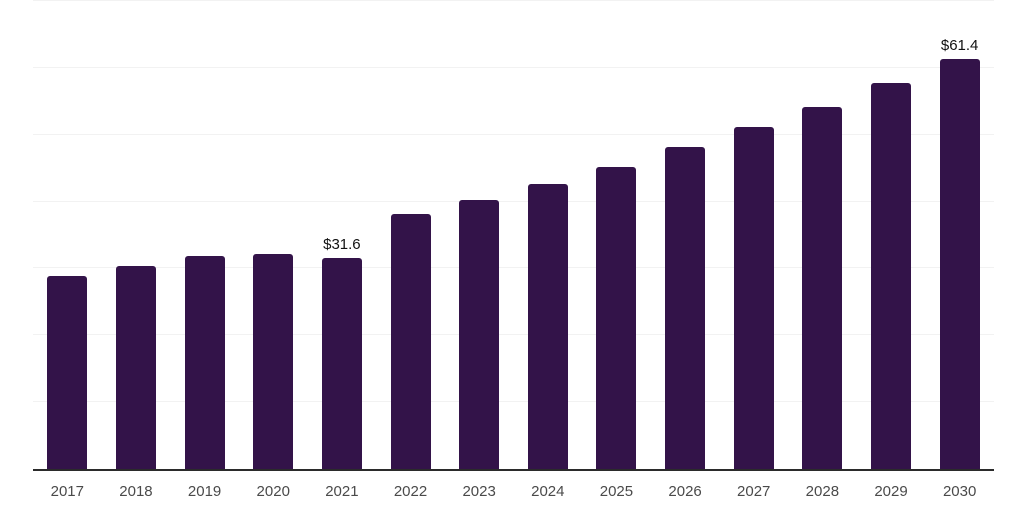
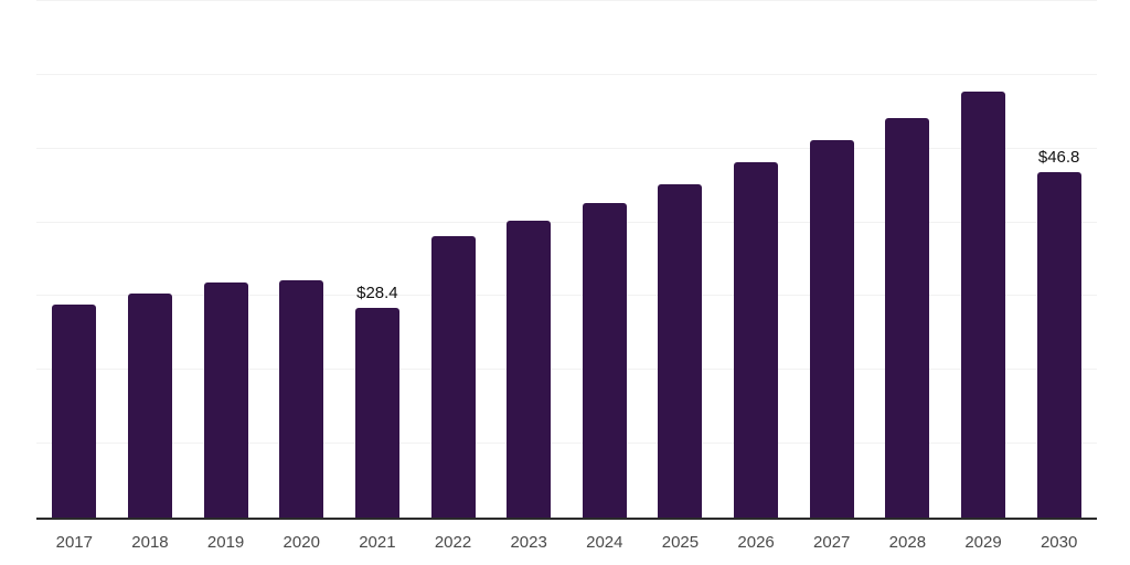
2021: $31.6 -> $28.4
2030: $61.4 -> $46.8
